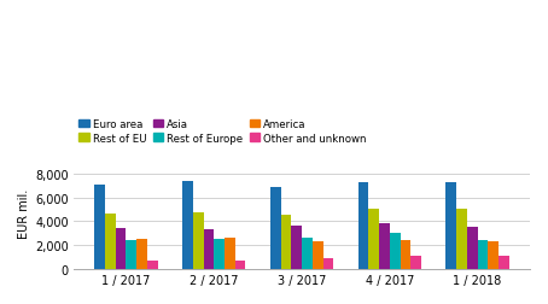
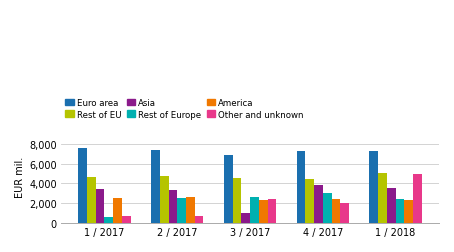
Euro area/1 / 2017: 7,000 -> 7,600
Rest of Europe/1 / 2017: 2,400 -> 600
Asia/3 / 2017: 3,600 -> 1,000
Other and unknown/3 / 2017: 800 -> 2,400
Rest of EU/4 / 2017: 5,100 -> 4,400
Other and unknown/4 / 2017: 1,100 -> 2,000
Other and unknown/1 / 2018: 1,200 -> 5,000
